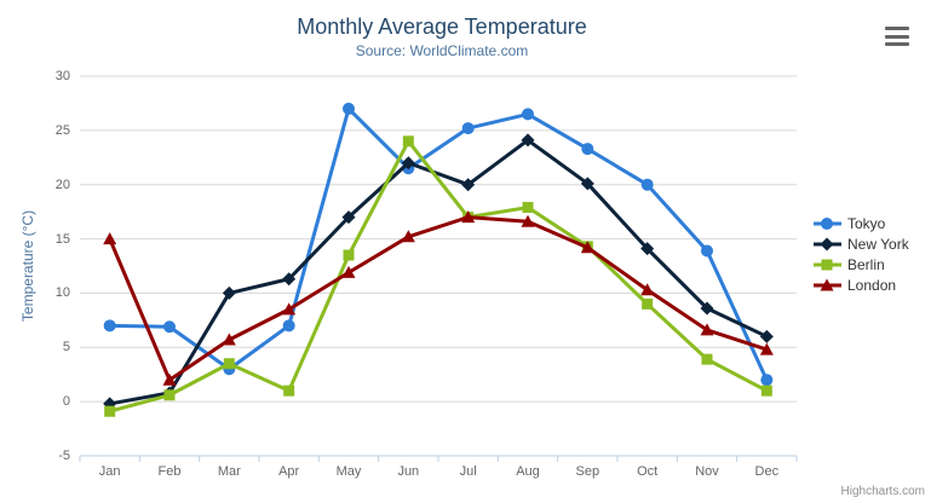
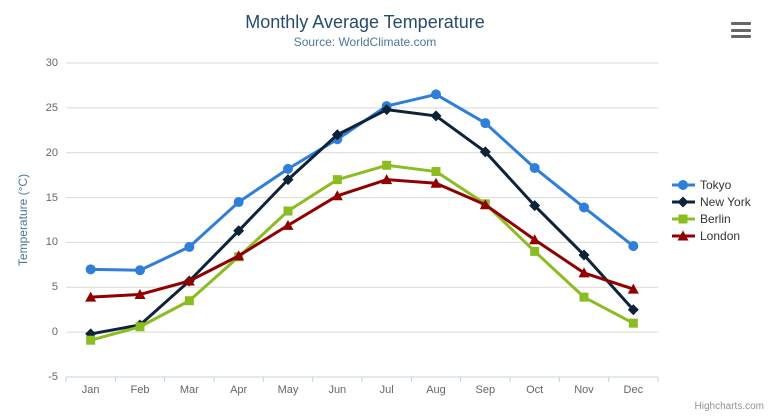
London/Jan: 15 -> 4
London/Feb: 2 -> 4
Tokyo/Mar: 3 -> 10
New York/Mar: 10 -> 6
Tokyo/Apr: 7 -> 14
Berlin/Apr: 1 -> 8
Tokyo/May: 27 -> 18
Berlin/Jun: 24 -> 17
New York/Jul: 20 -> 25
Berlin/Jul: 17 -> 19
Tokyo/Oct: 20 -> 18
Tokyo/Dec: 2 -> 10
New York/Dec: 6 -> 2
